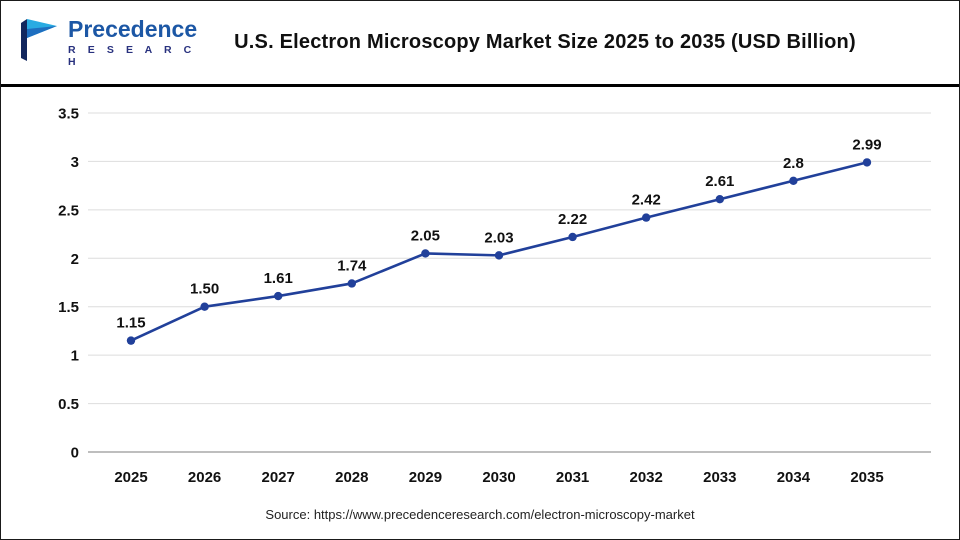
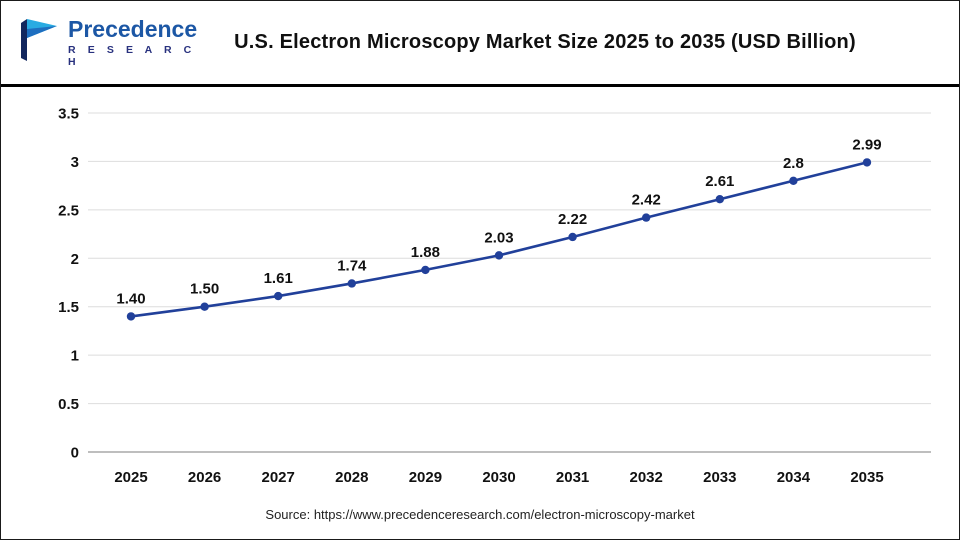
2025: 1.15 -> 1.40
2029: 2.05 -> 1.88
